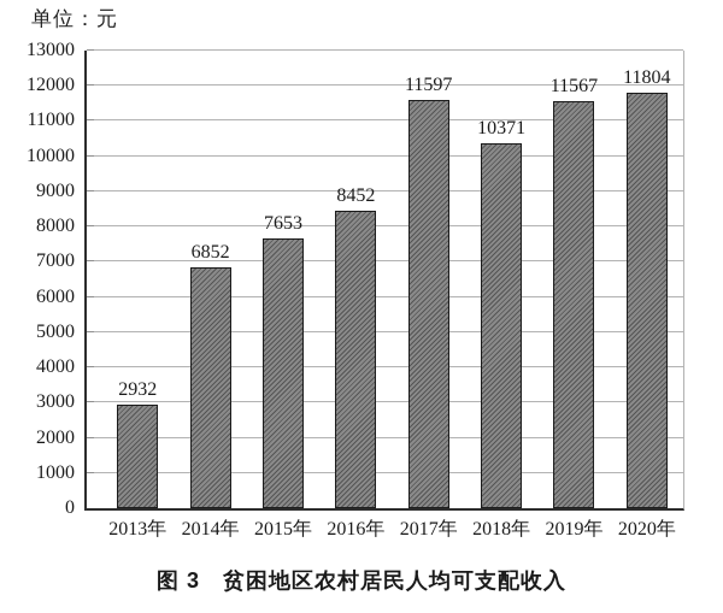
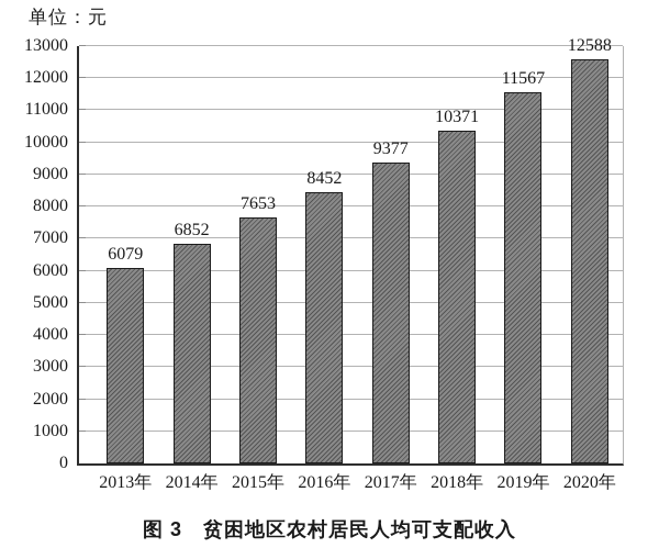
2013年: 2932 -> 6079
2017年: 11597 -> 9377
2020年: 11804 -> 12588
